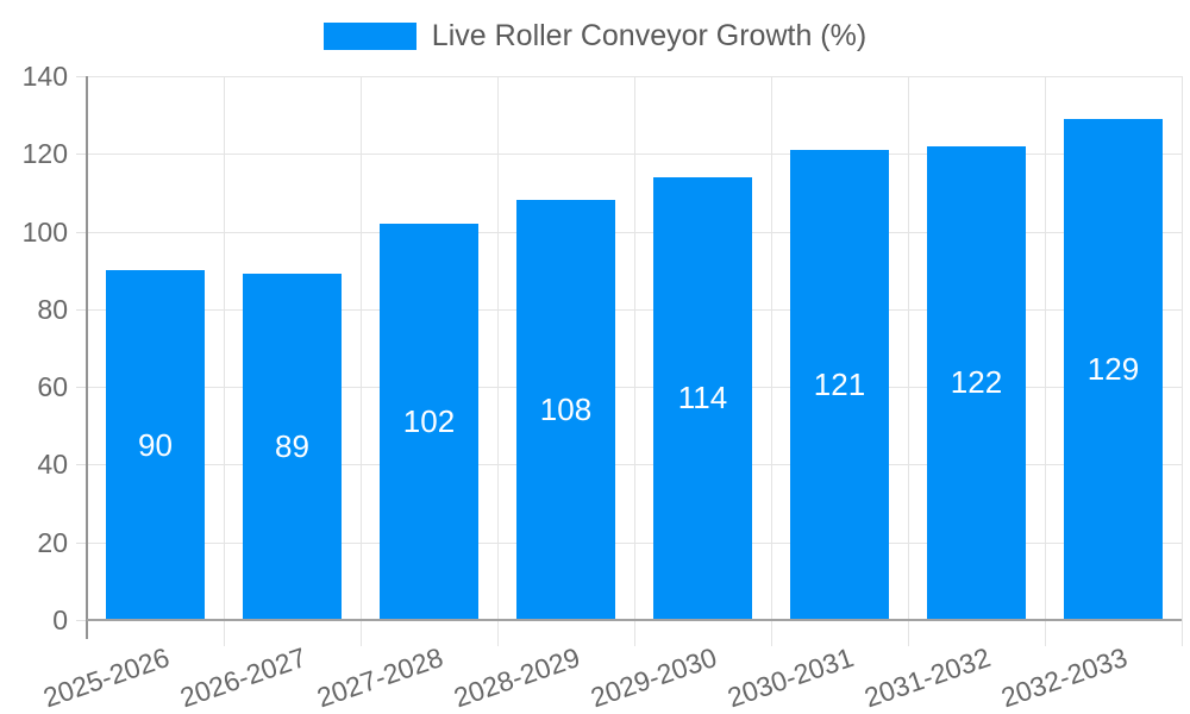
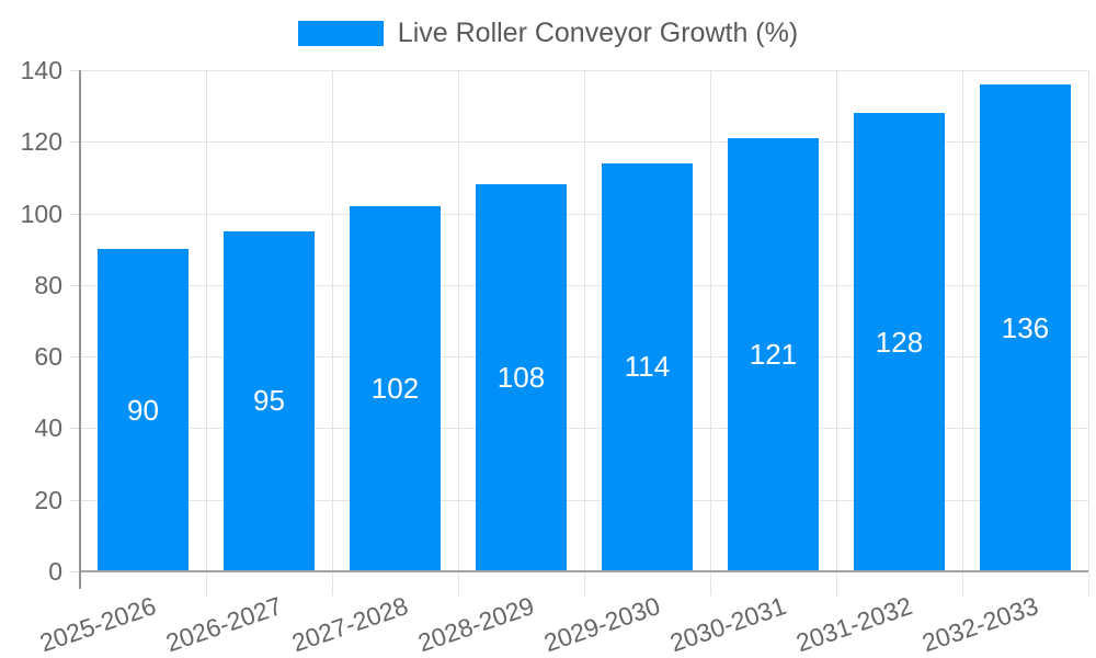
2026-2027: 89 -> 95
2031-2032: 122 -> 128
2032-2033: 129 -> 136
